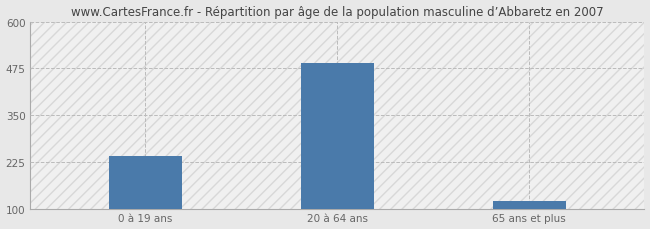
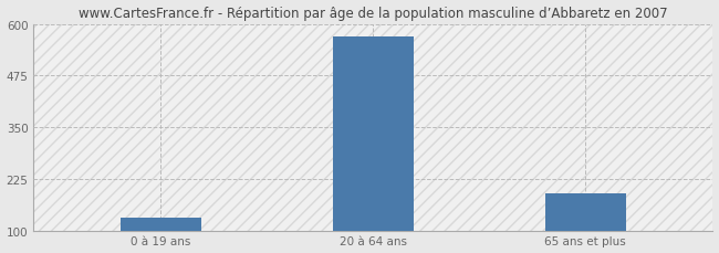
0 à 19 ans: 240 -> 130
20 à 64 ans: 490 -> 570
65 ans et plus: 120 -> 190
